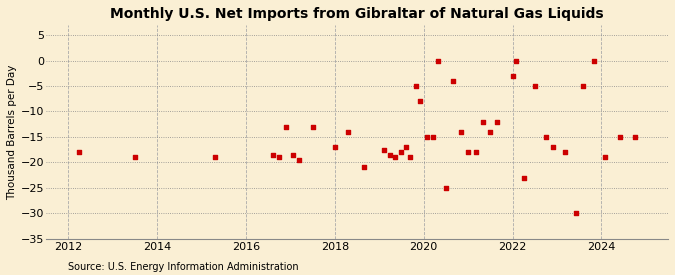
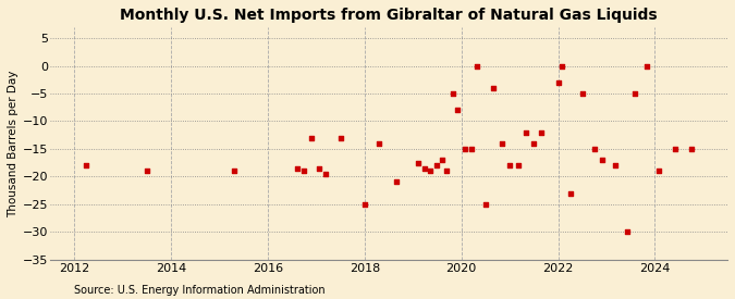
2018: -17.0 -> -25.0
